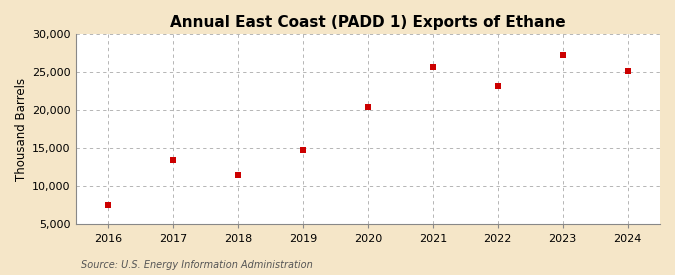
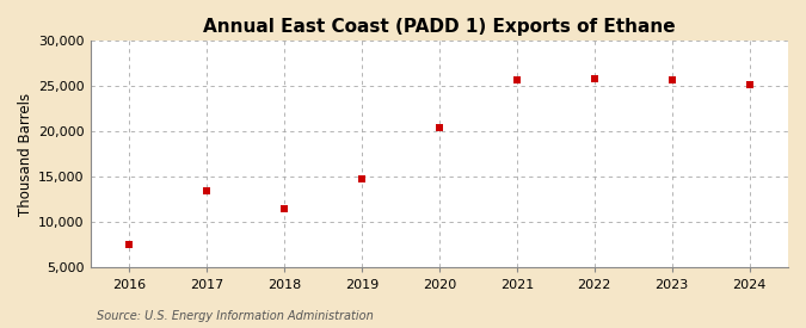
2022: 23,200 -> 25,800
2023: 27,200 -> 25,700
